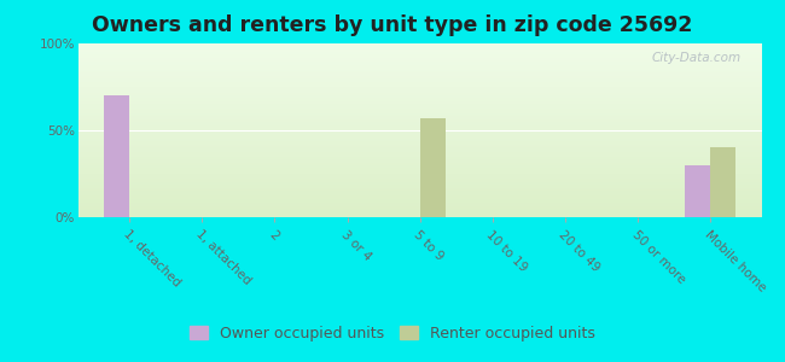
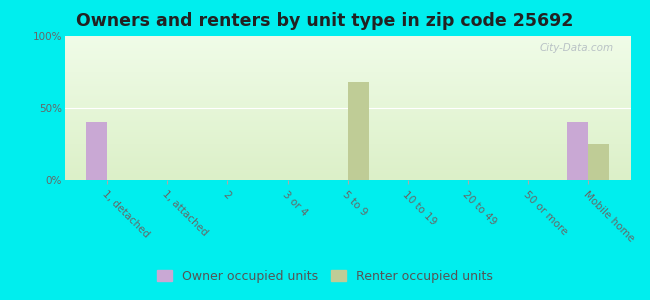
Owner occupied units/1, detached: 70% -> 40%
Renter occupied units/5 to 9: 57% -> 68%
Owner occupied units/Mobile home: 30% -> 40%
Renter occupied units/Mobile home: 40% -> 25%
